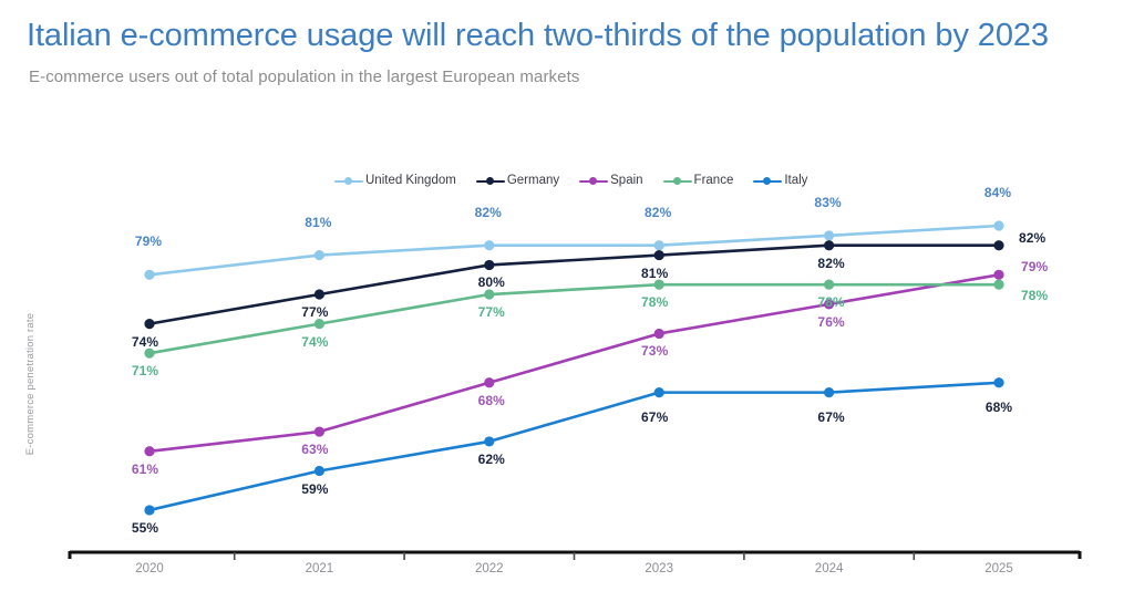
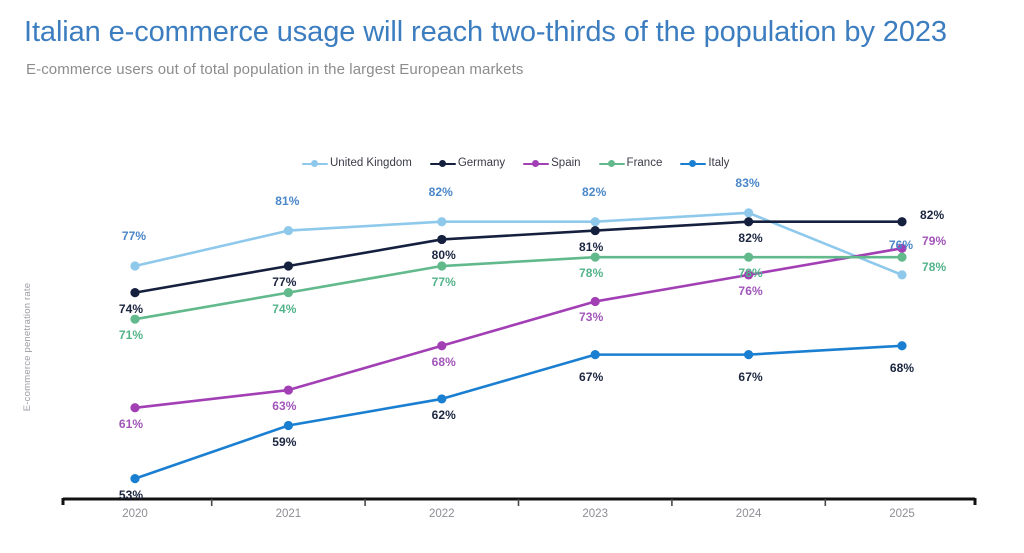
United Kingdom/2020: 79% -> 77%
Italy/2020: 55% -> 53%
United Kingdom/2025: 84% -> 76%
